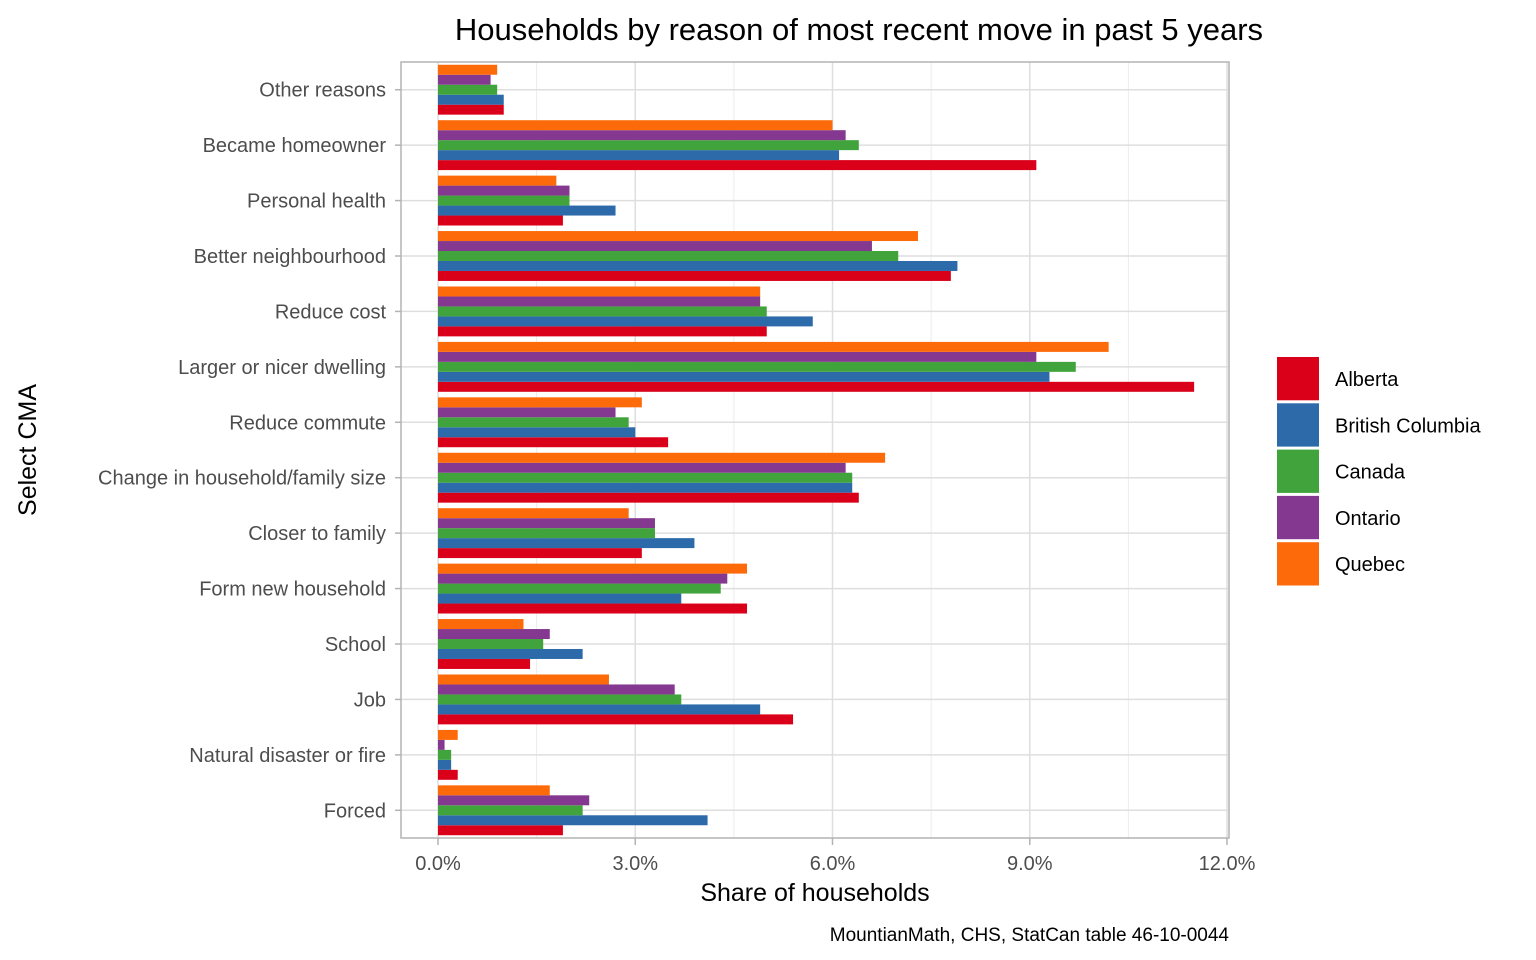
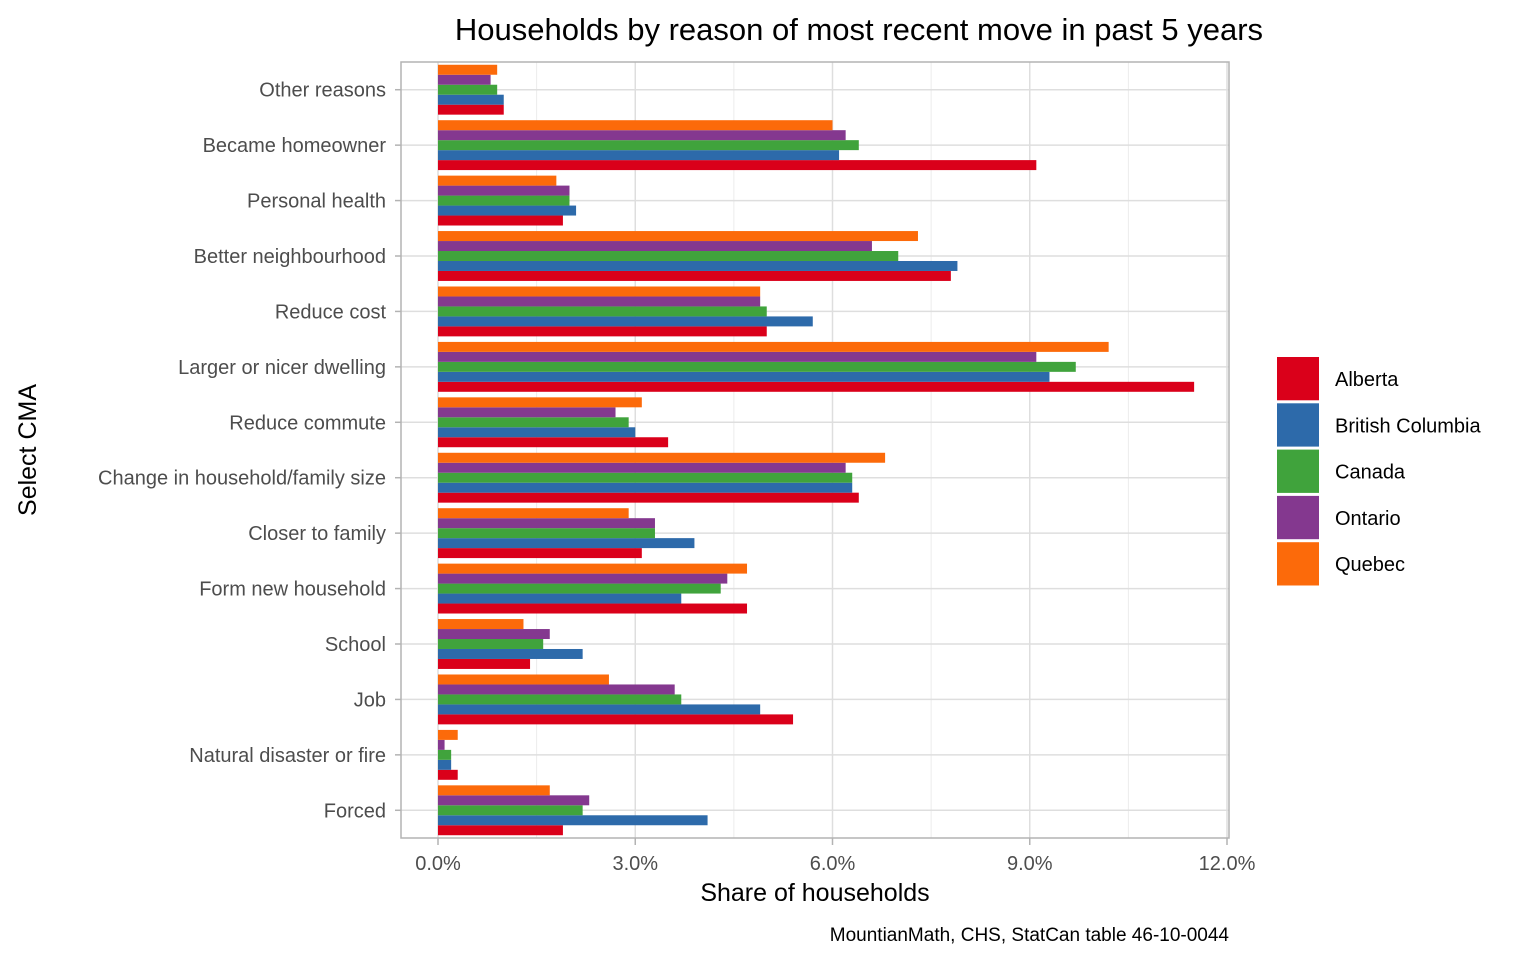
British Columbia/Personal health: 2.7% -> 2.1%
